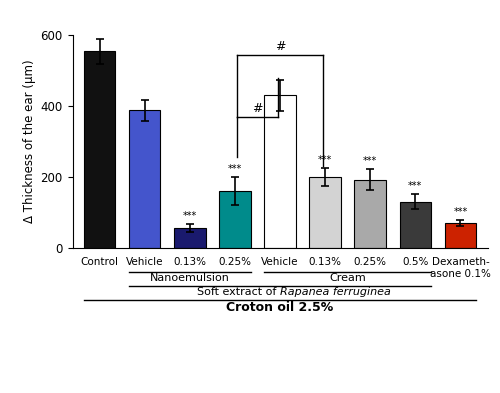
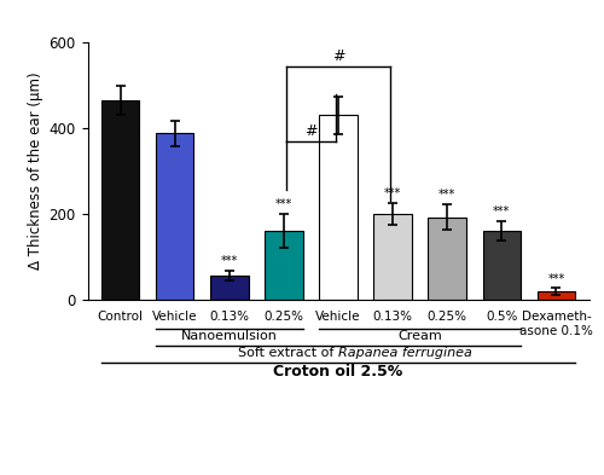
Control: 555 -> 465
0.5%: 130 -> 160
Dexameth- asone 0.1%: 70 -> 18
